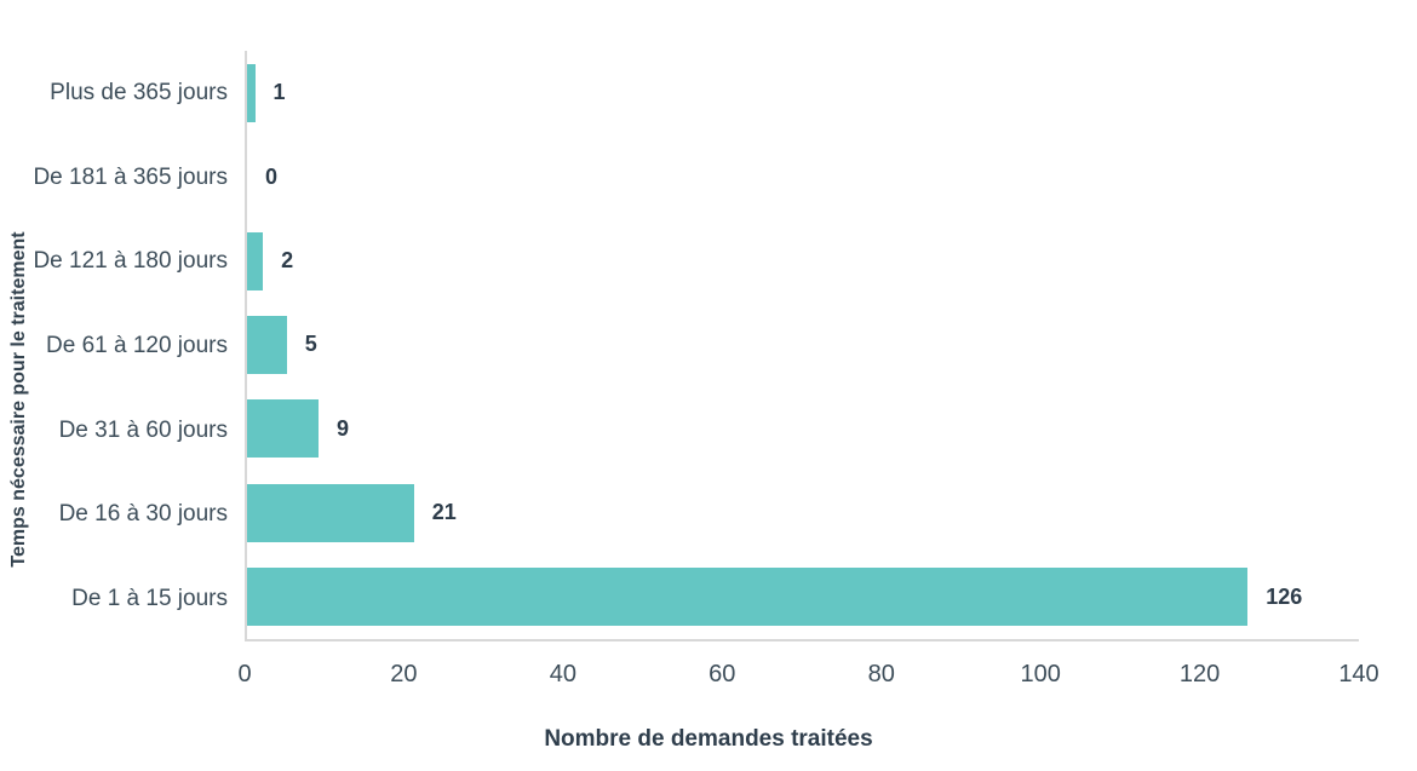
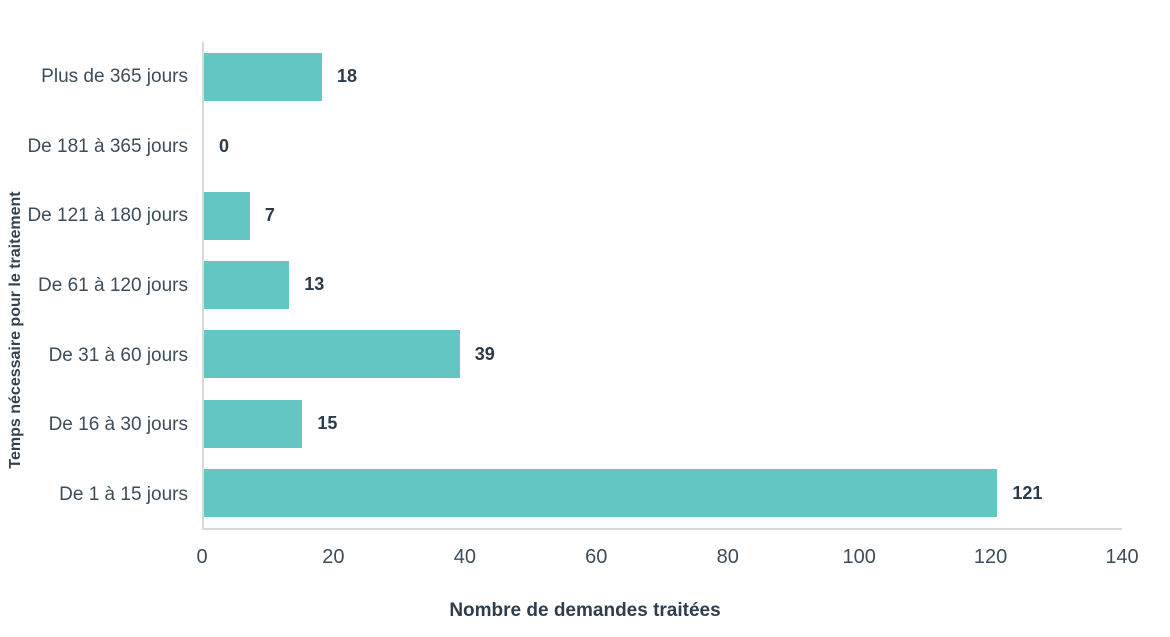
Plus de 365 jours: 1 -> 18
De 121 à 180 jours: 2 -> 7
De 61 à 120 jours: 5 -> 13
De 31 à 60 jours: 9 -> 39
De 16 à 30 jours: 21 -> 15
De 1 à 15 jours: 126 -> 121
